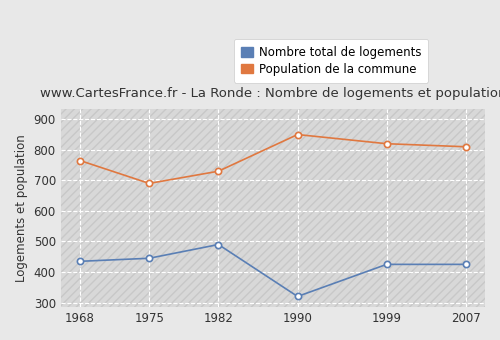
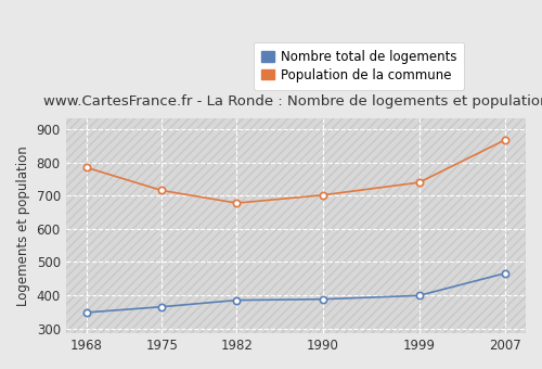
Nombre total de logements/1968: 435 -> 348
Population de la commune/1968: 765 -> 785
Nombre total de logements/1975: 445 -> 365
Population de la commune/1975: 690 -> 716
Nombre total de logements/1982: 490 -> 385
Population de la commune/1982: 730 -> 678
Nombre total de logements/1990: 320 -> 388
Population de la commune/1990: 850 -> 702
Nombre total de logements/1999: 425 -> 399
Population de la commune/1999: 820 -> 740
Nombre total de logements/2007: 425 -> 466
Population de la commune/2007: 810 -> 868
